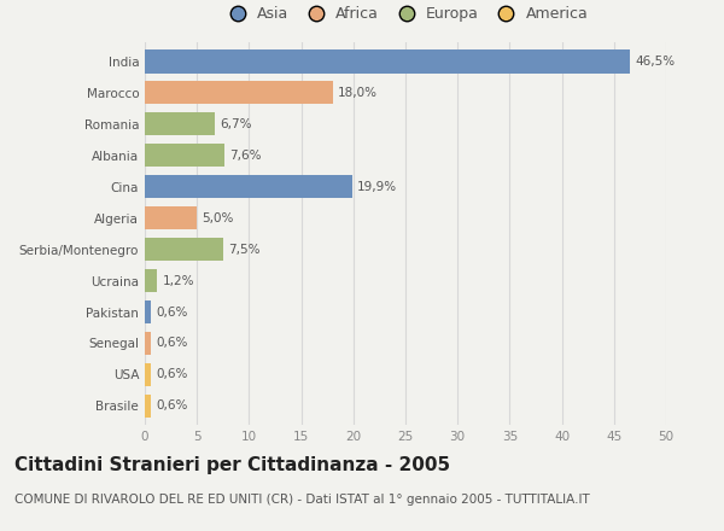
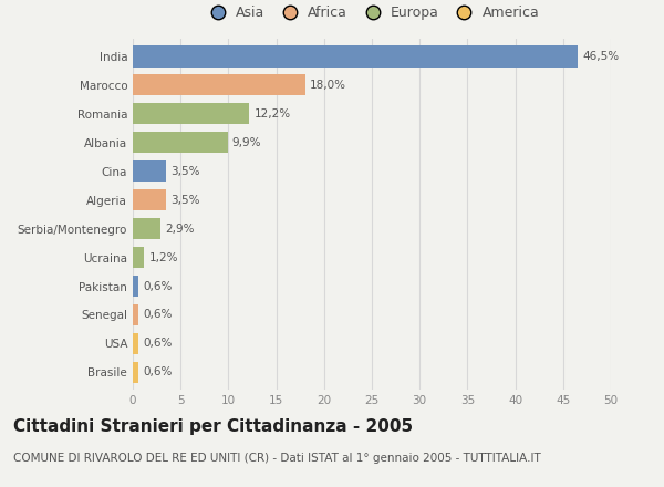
Romania: 6,7% -> 12,2%
Albania: 7,6% -> 9,9%
Cina: 19,9% -> 3,5%
Algeria: 5,0% -> 3,5%
Serbia/Montenegro: 7,5% -> 2,9%
